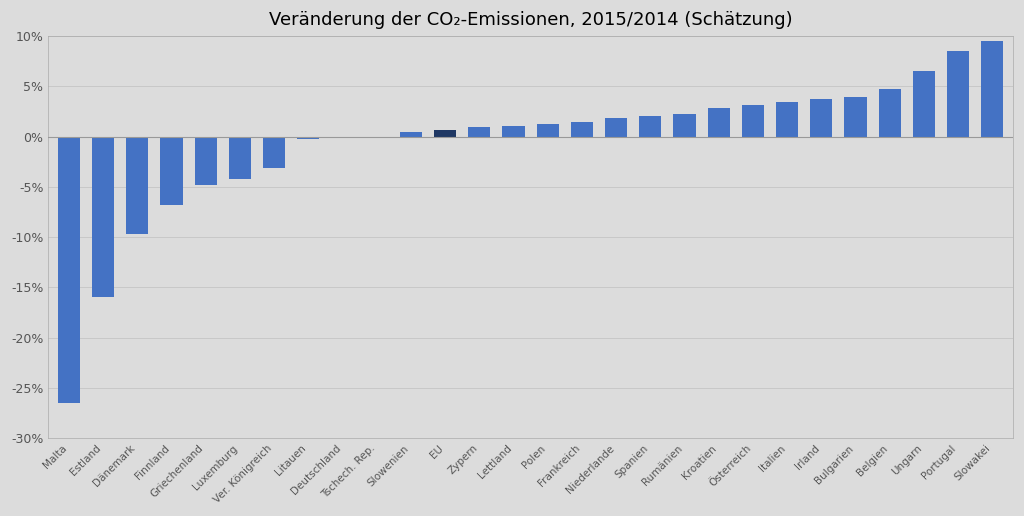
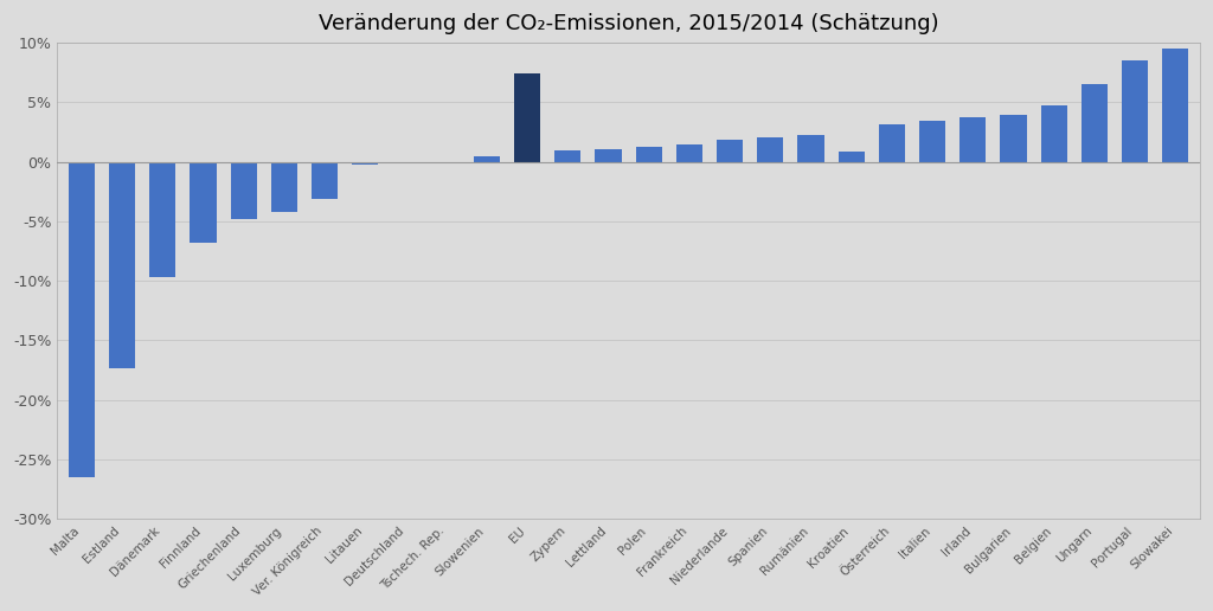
Estland: -16.0% -> -17.3%
EU: 0.7% -> 7.4%
Kroatien: 2.9% -> 0.9%
